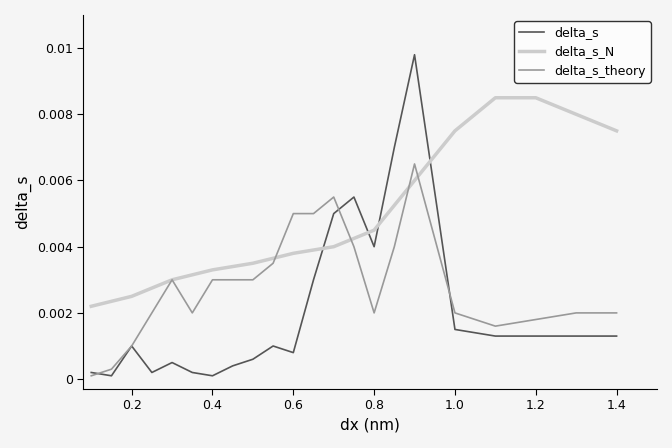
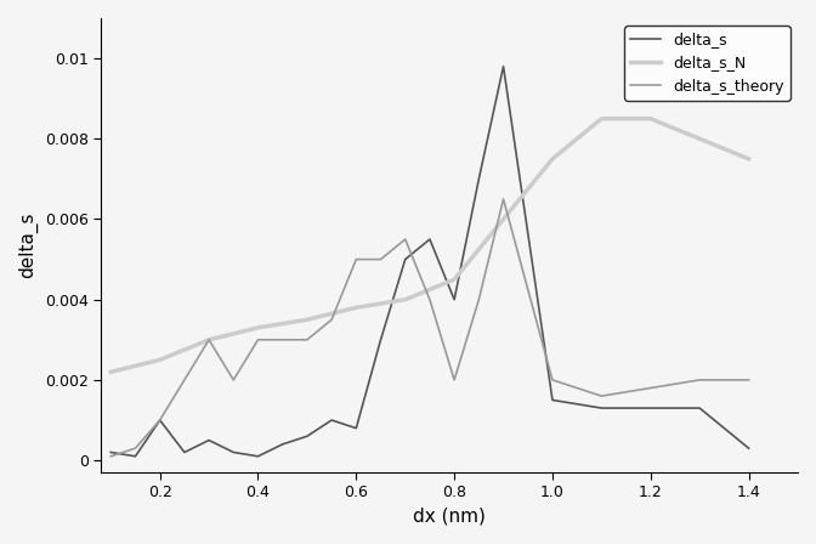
delta_s/1.4: 0.0013 -> 0.0003
